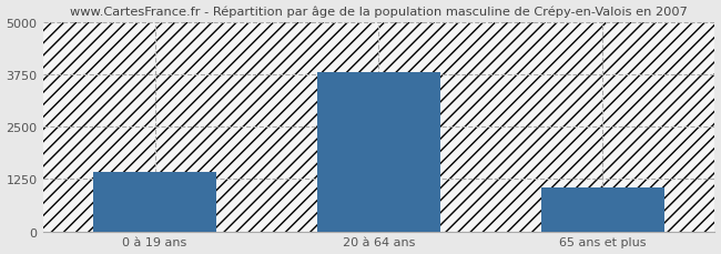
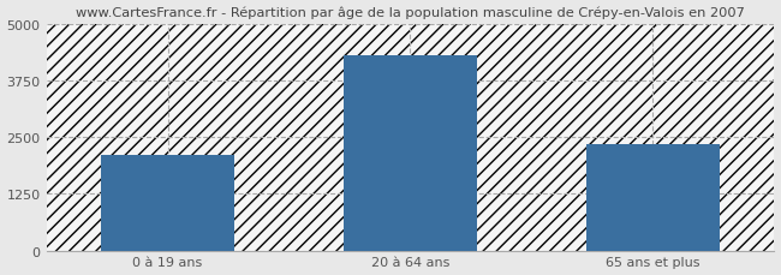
0 à 19 ans: 1430 -> 2100
20 à 64 ans: 3820 -> 4300
65 ans et plus: 1050 -> 2350
